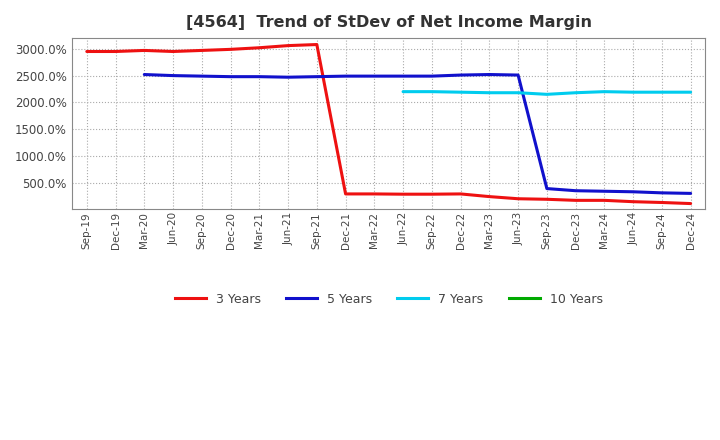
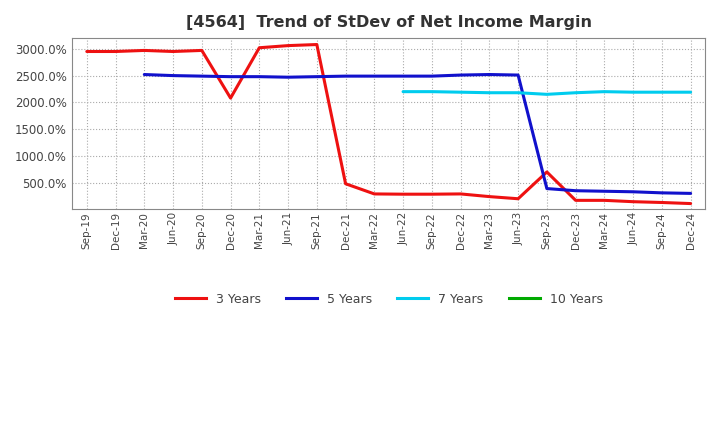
3 Years/Dec-20: 2990% -> 2080%
3 Years/Dec-21: 290% -> 480%
3 Years/Sep-23: 190% -> 700%
